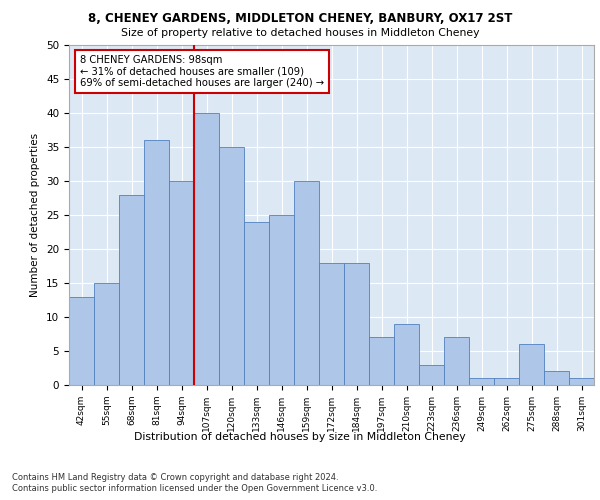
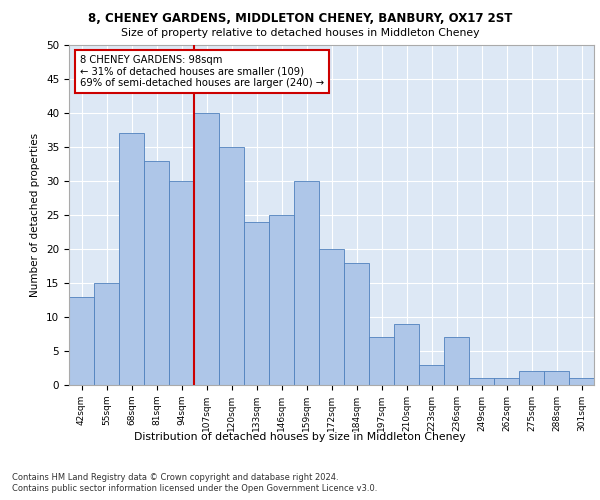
68sqm: 28 -> 37
81sqm: 36 -> 33
172sqm: 18 -> 20
275sqm: 6 -> 2
